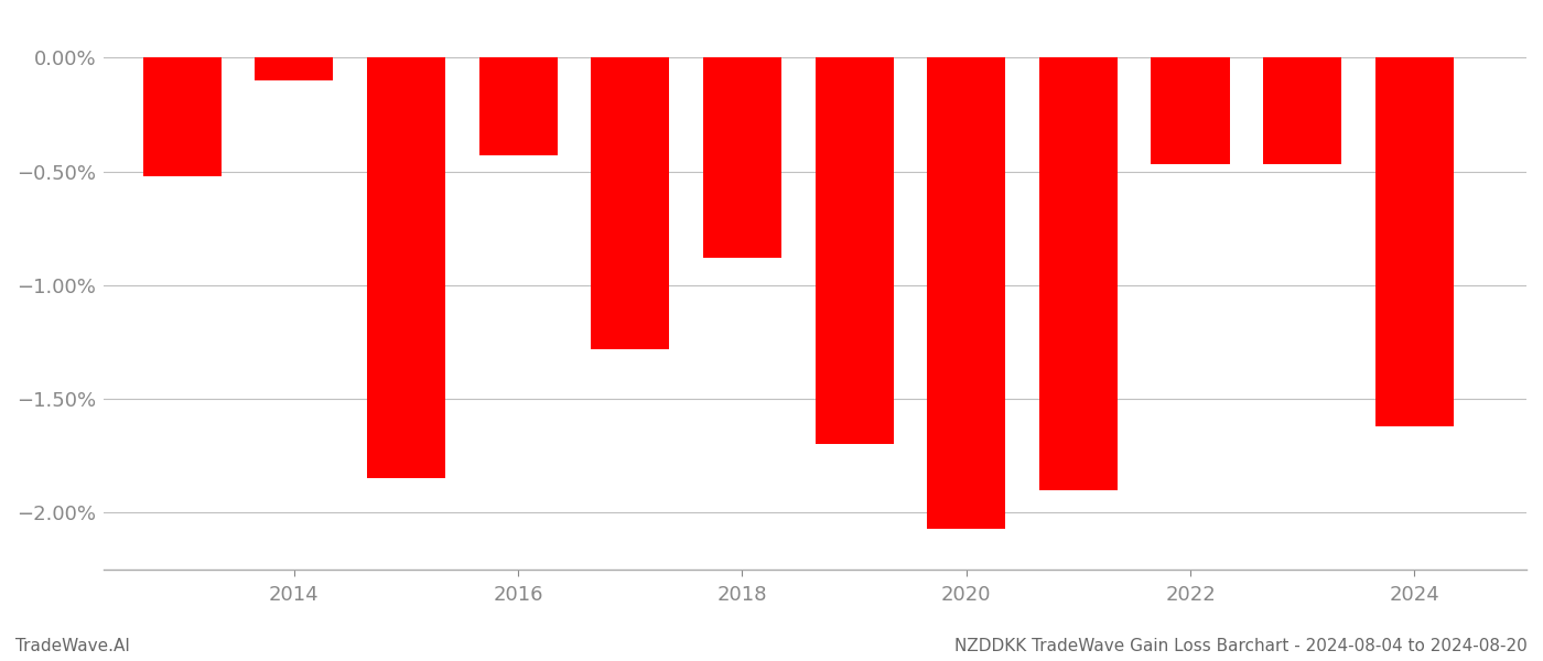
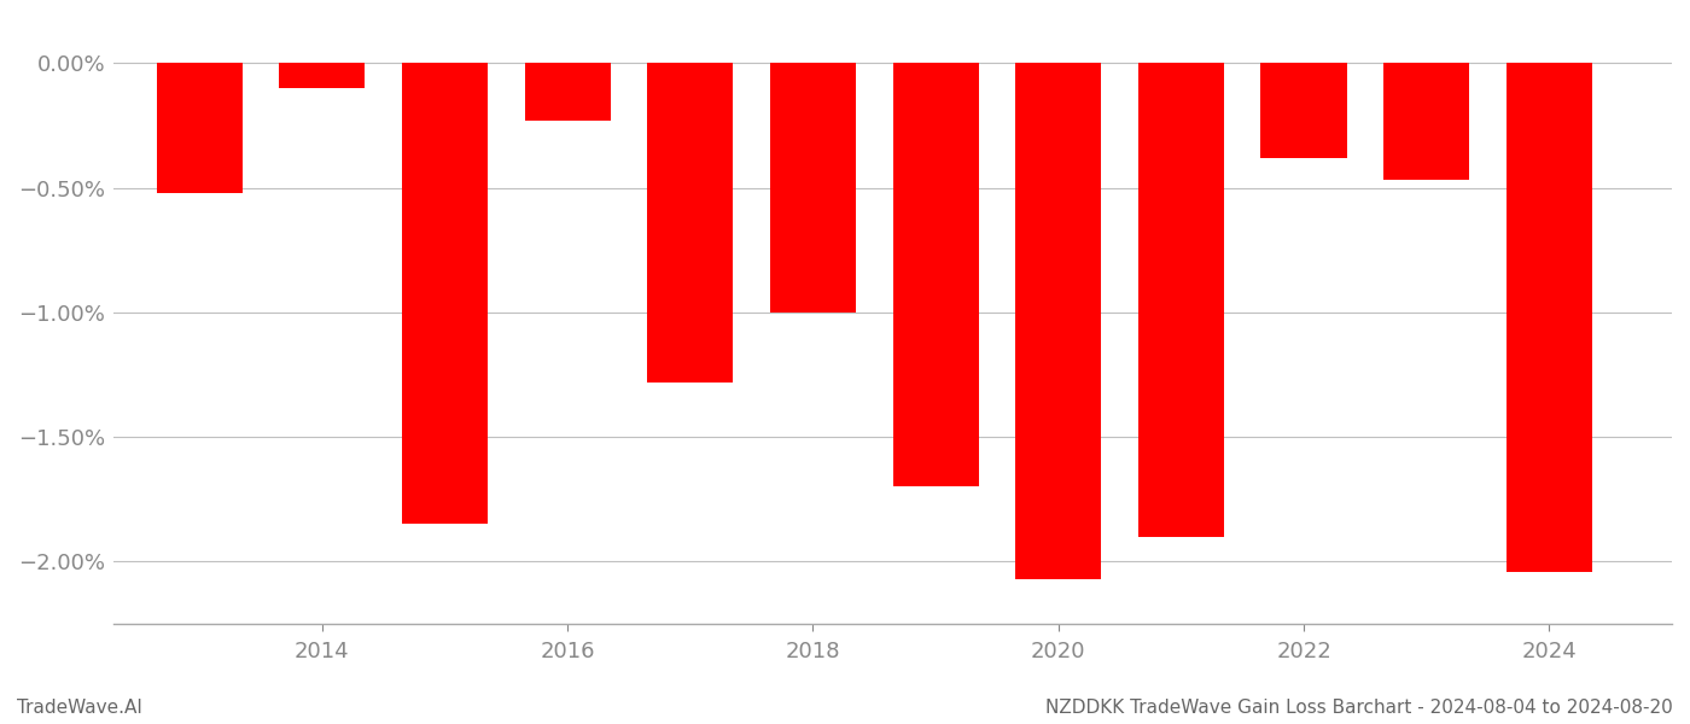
2016: -0.43% -> -0.23%
2018: -0.88% -> -1.00%
2022: -0.47% -> -0.38%
2024: -1.62% -> -2.04%
